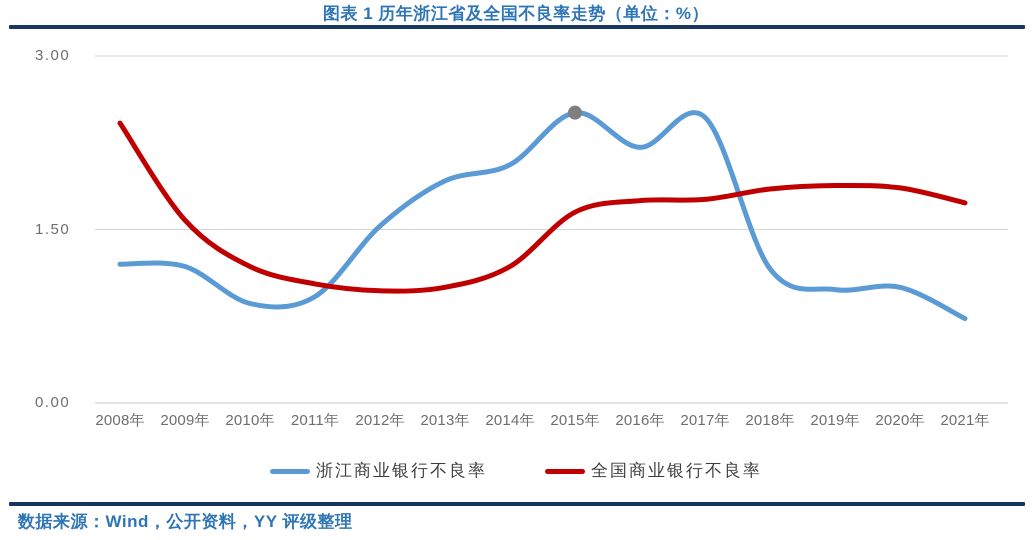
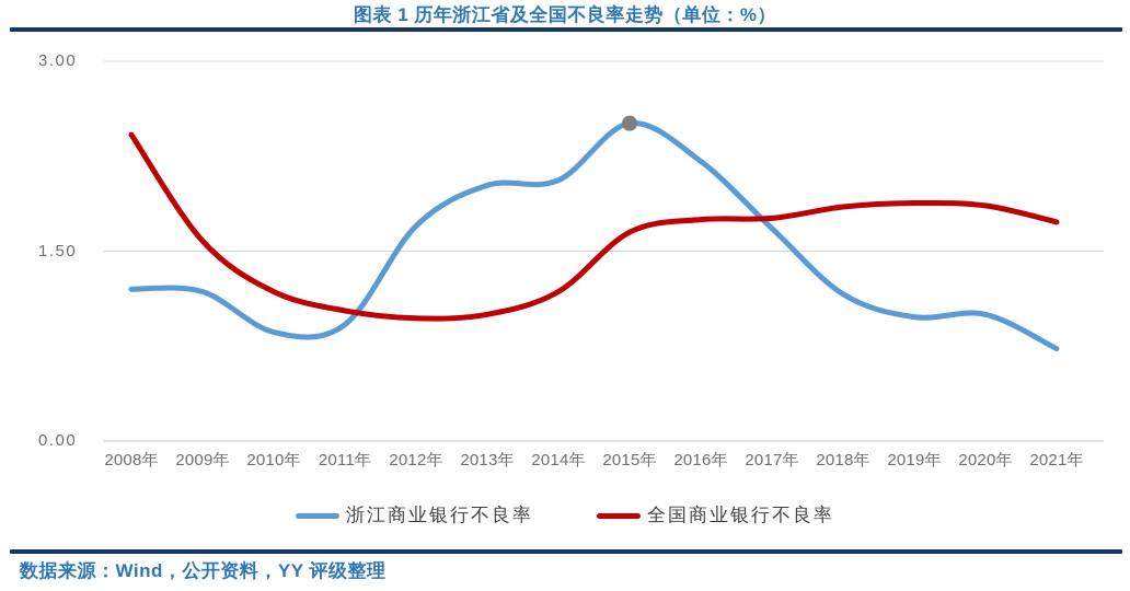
浙江商业银行不良率/2012年: 1.53 -> 1.70
浙江商业银行不良率/2013年: 1.92 -> 2.02
浙江商业银行不良率/2017年: 2.47 -> 1.68
